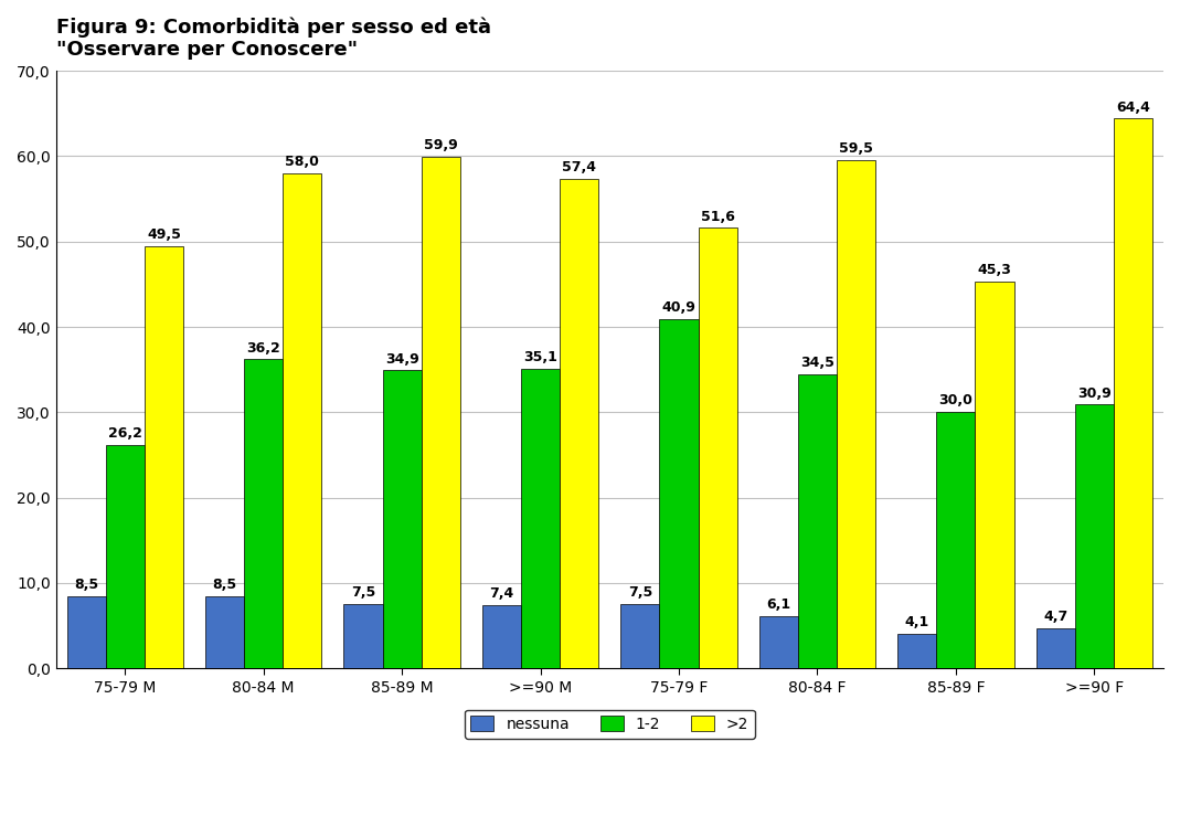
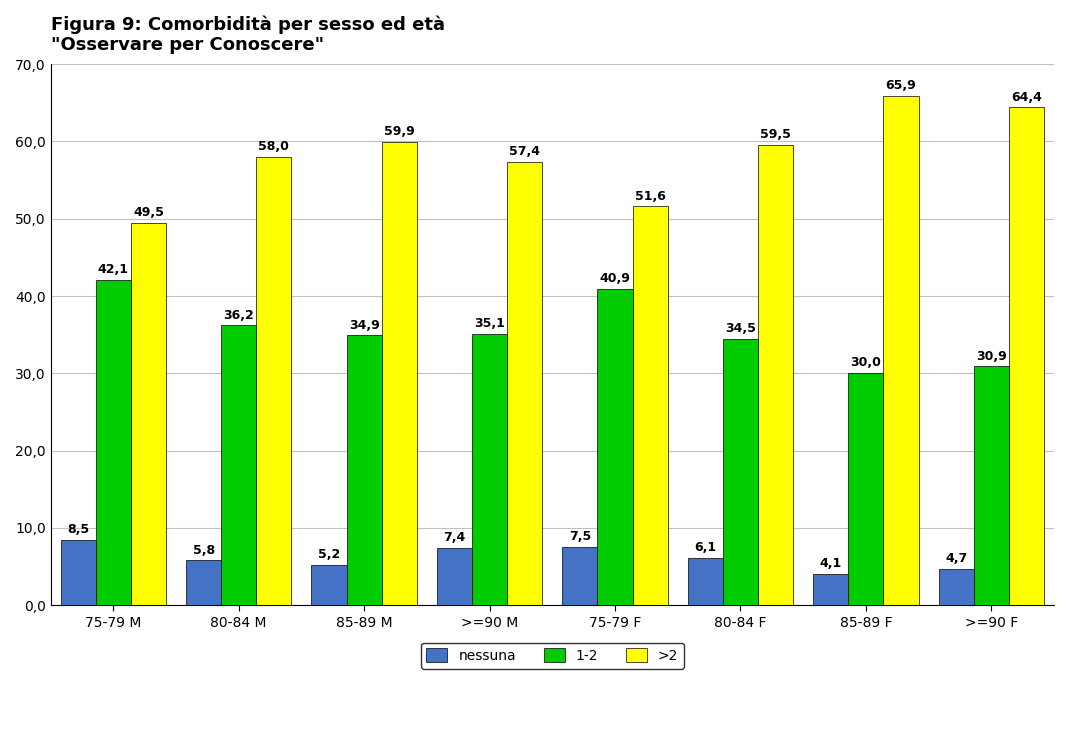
1-2/75-79 M: 26,2 -> 42,1
nessuna/80-84 M: 8,5 -> 5,8
nessuna/85-89 M: 7,5 -> 5,2
>2/85-89 F: 45,3 -> 65,9
